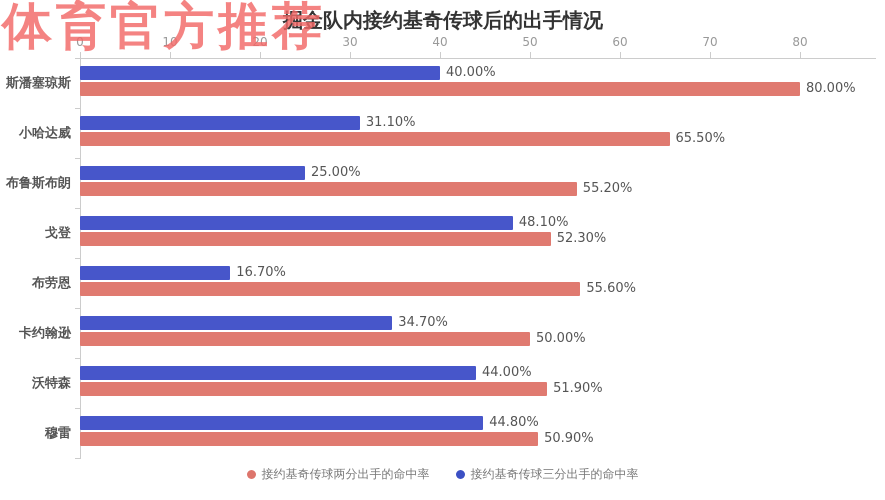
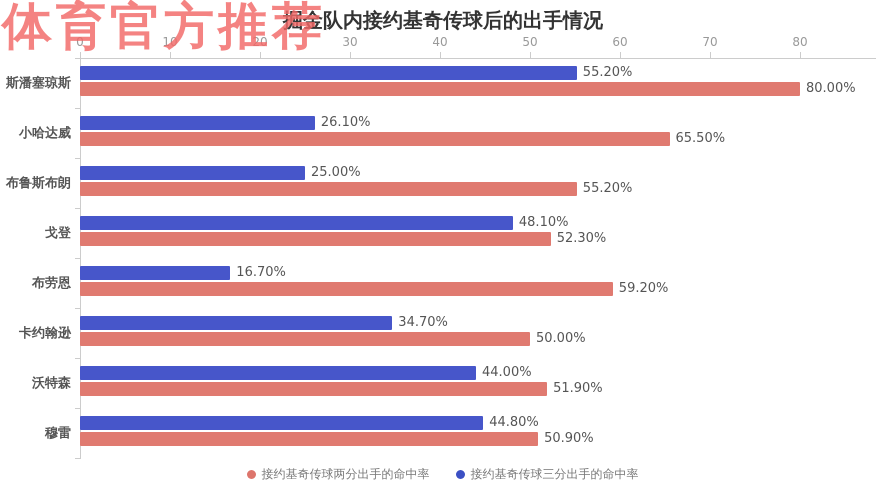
接约基奇传球三分出手的命中率/斯潘塞琼斯: 40.00% -> 55.20%
接约基奇传球三分出手的命中率/小哈达威: 31.10% -> 26.10%
接约基奇传球两分出手的命中率/布劳恩: 55.60% -> 59.20%
